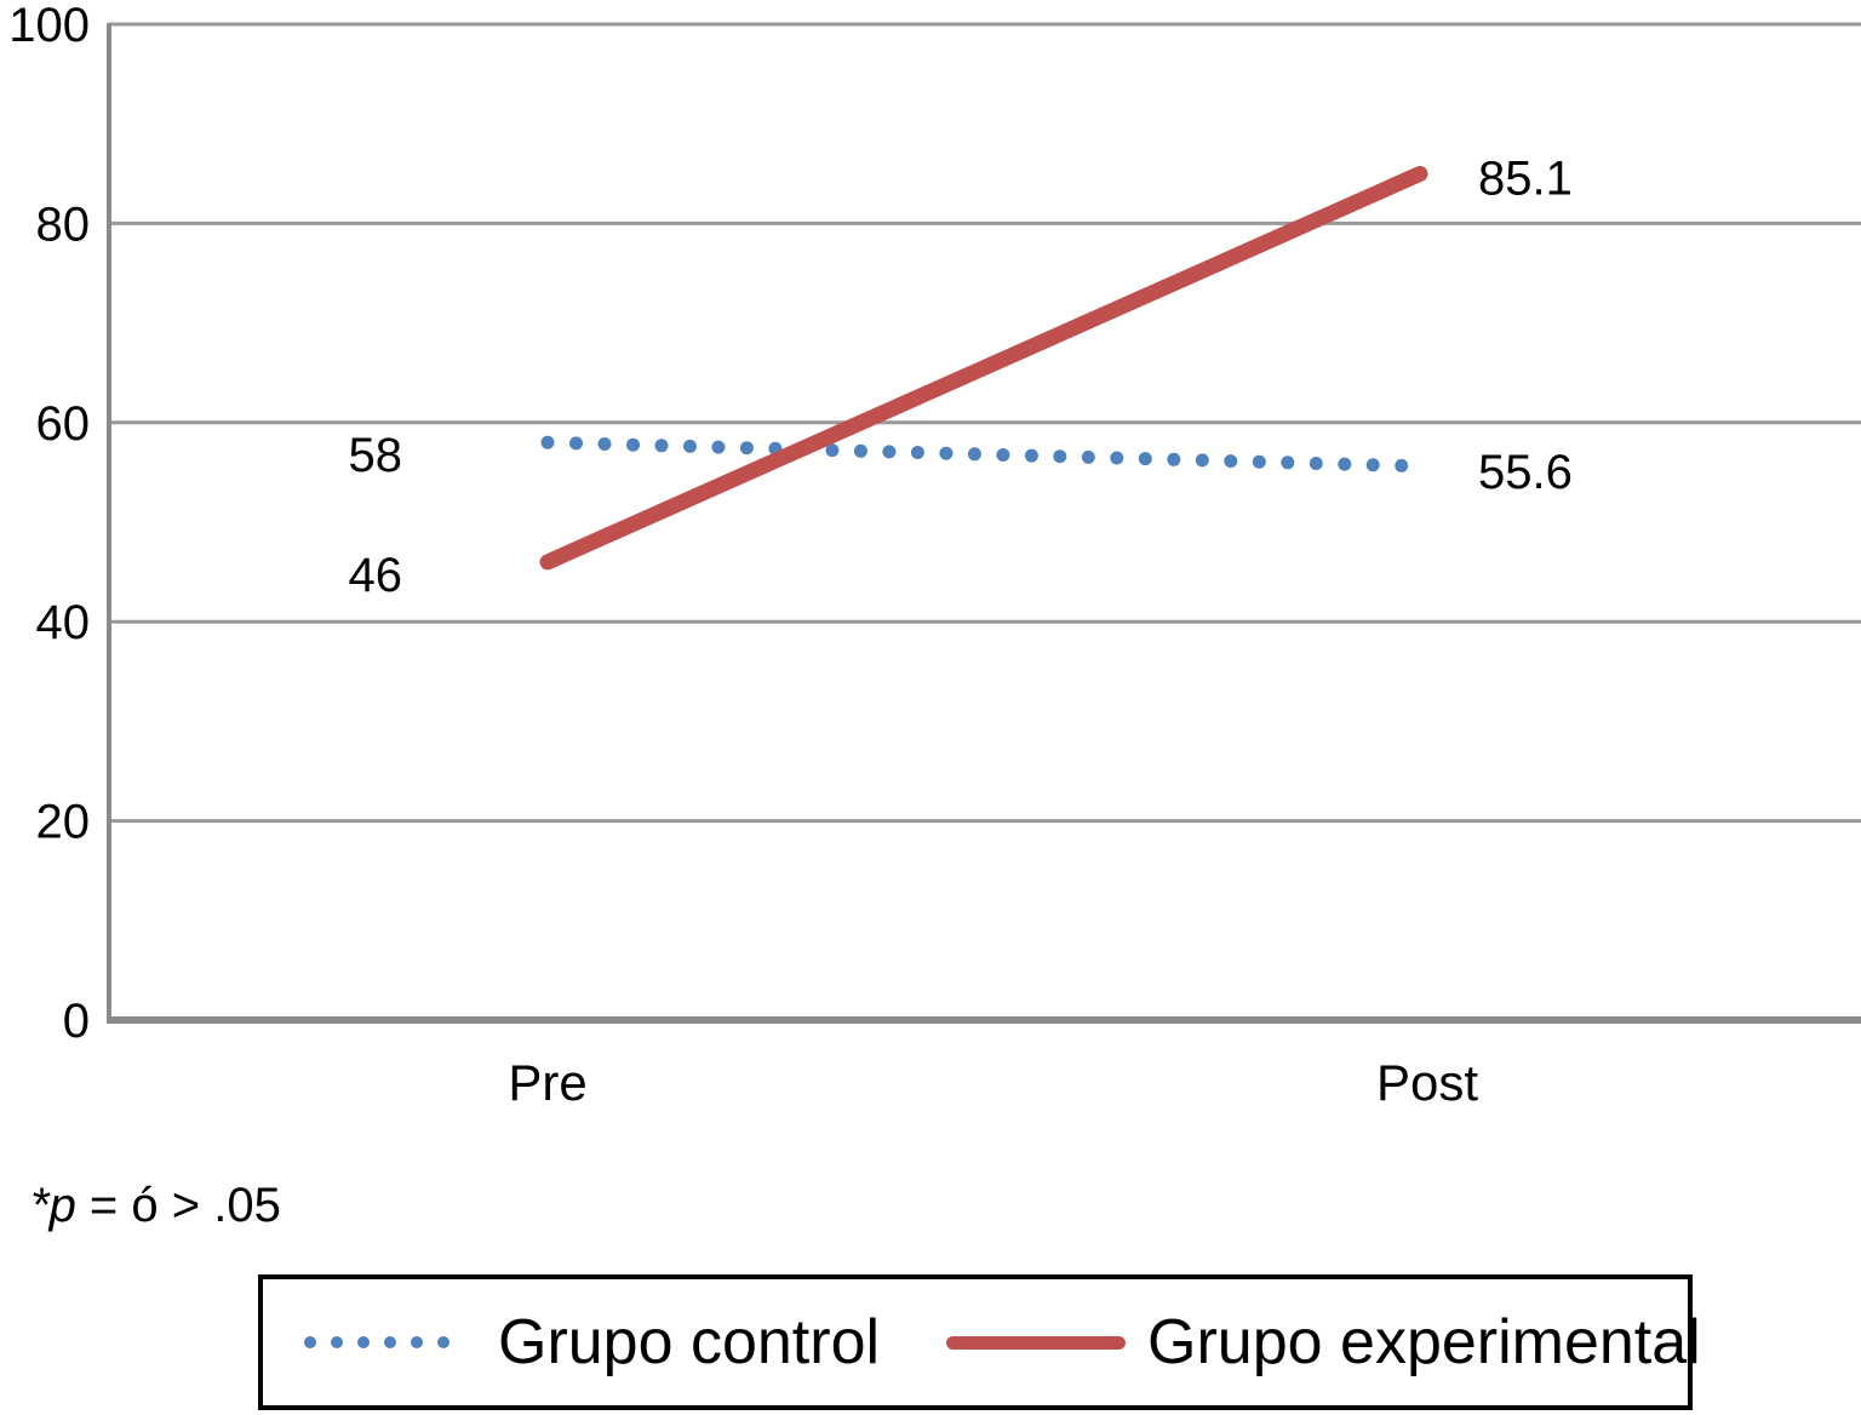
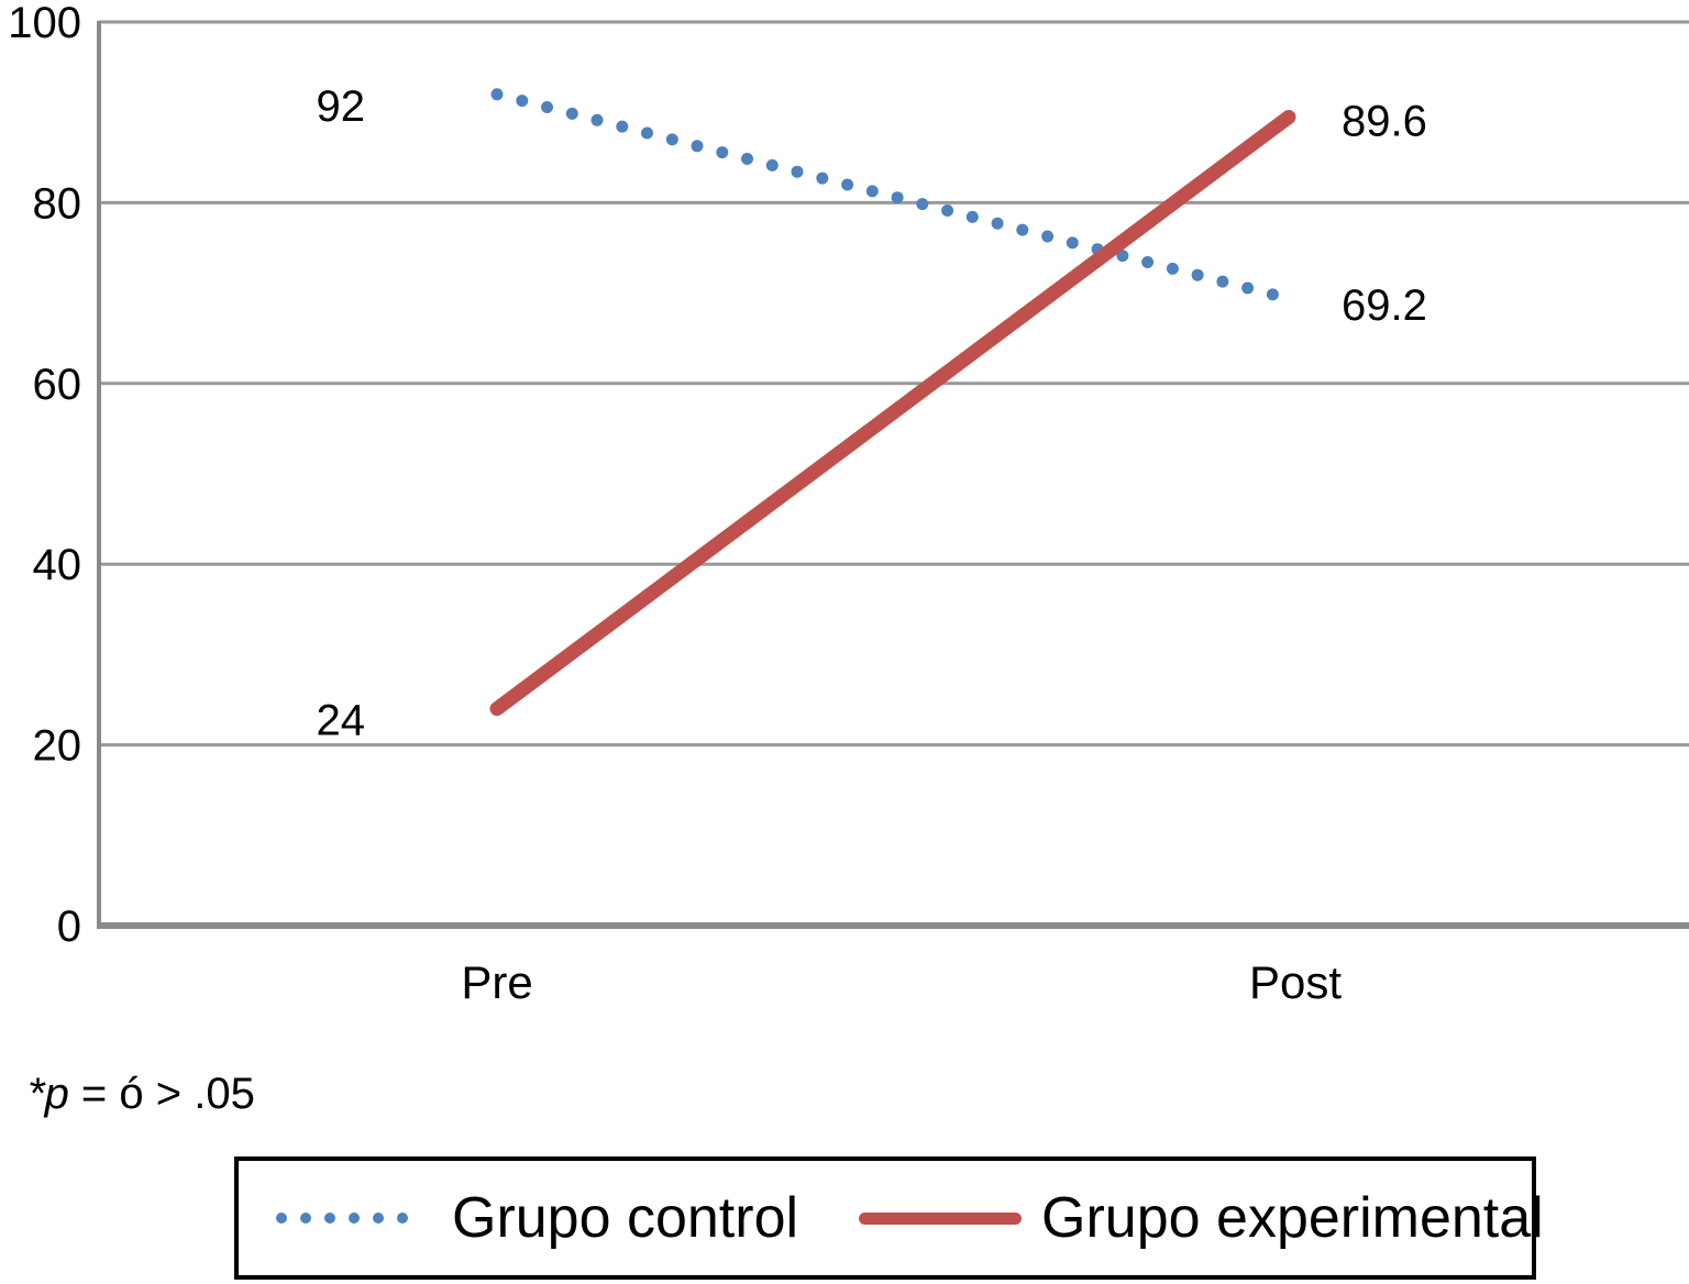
Grupo control/Pre: 58 -> 92
Grupo experimental/Pre: 46 -> 24
Grupo control/Post: 55.6 -> 69.2
Grupo experimental/Post: 85.1 -> 89.6
